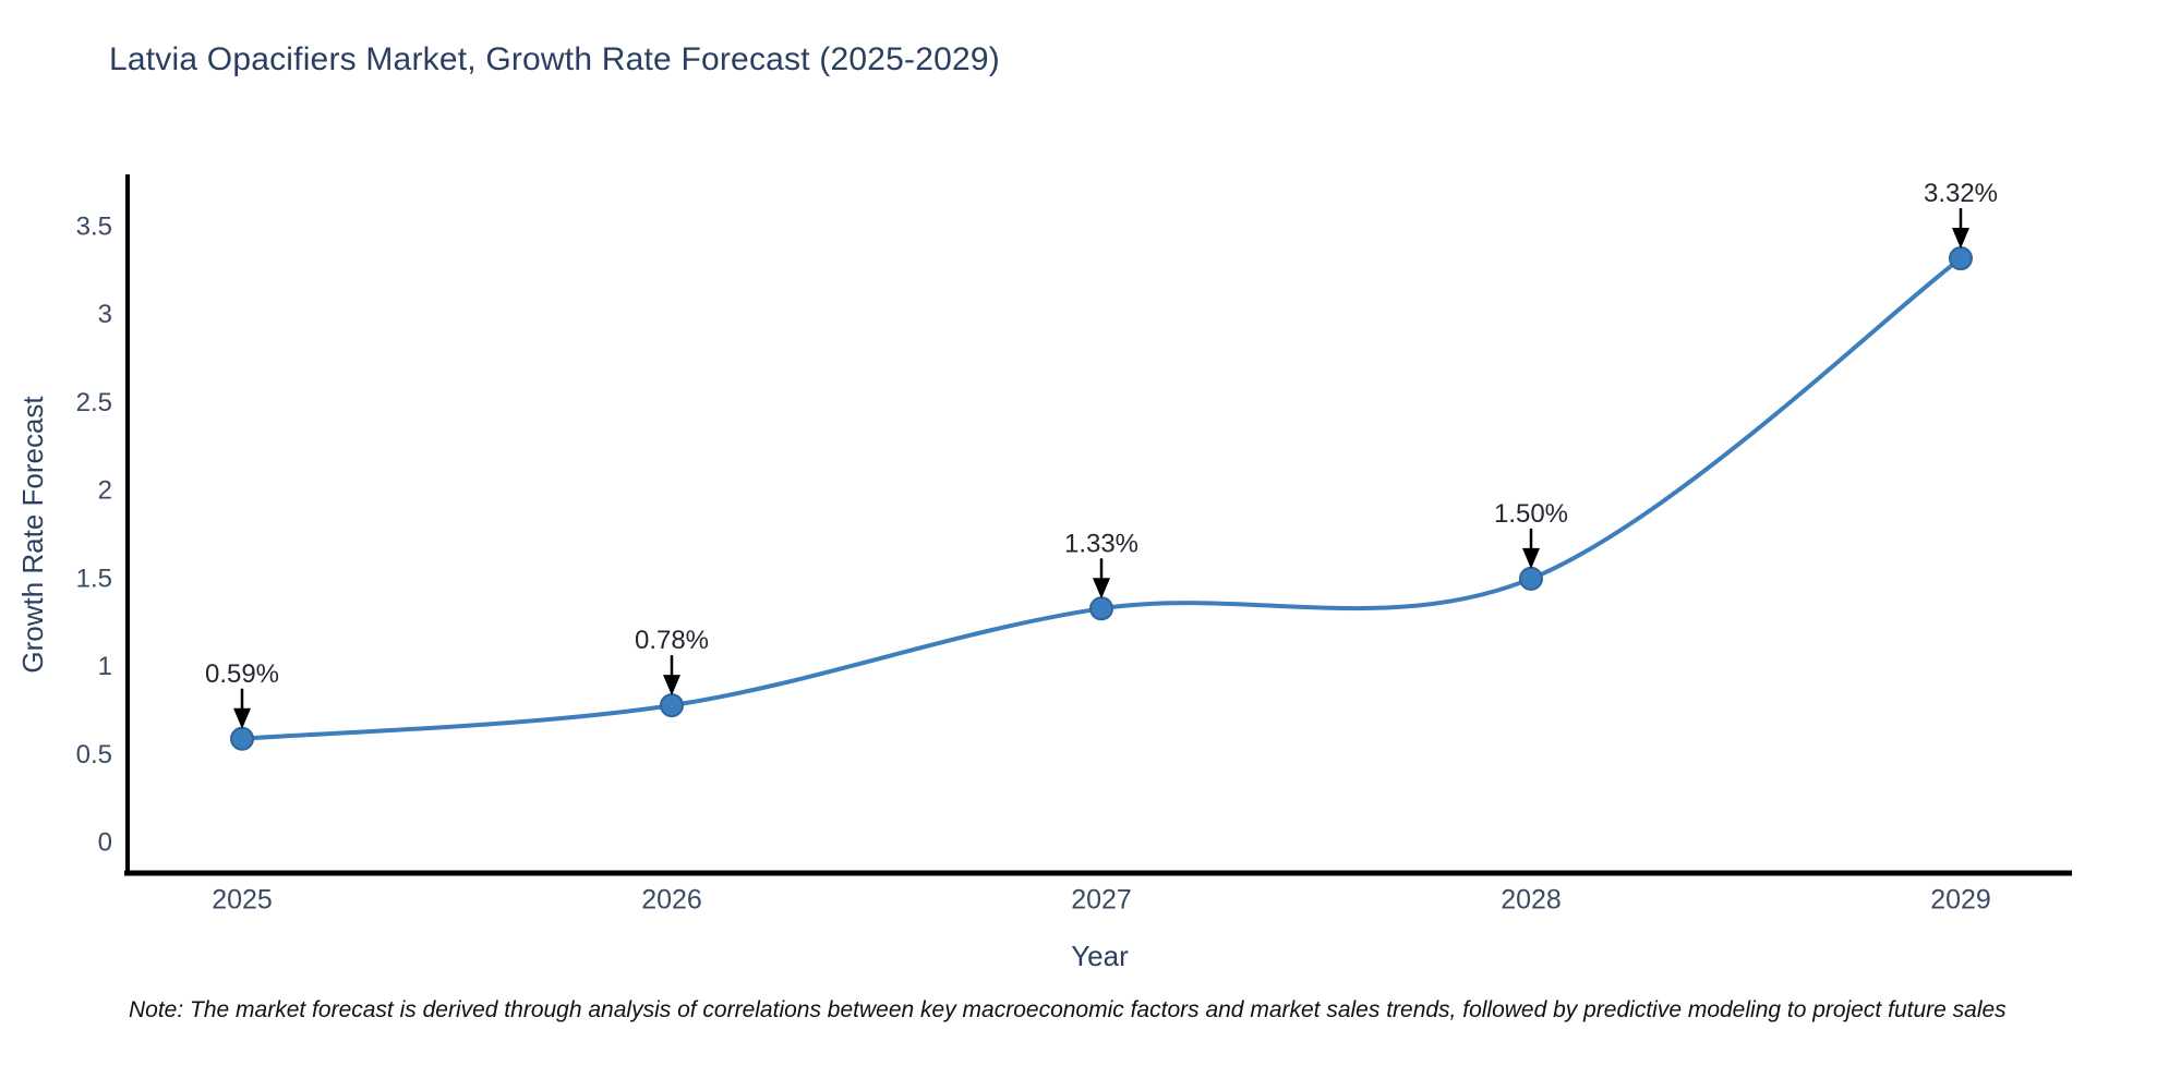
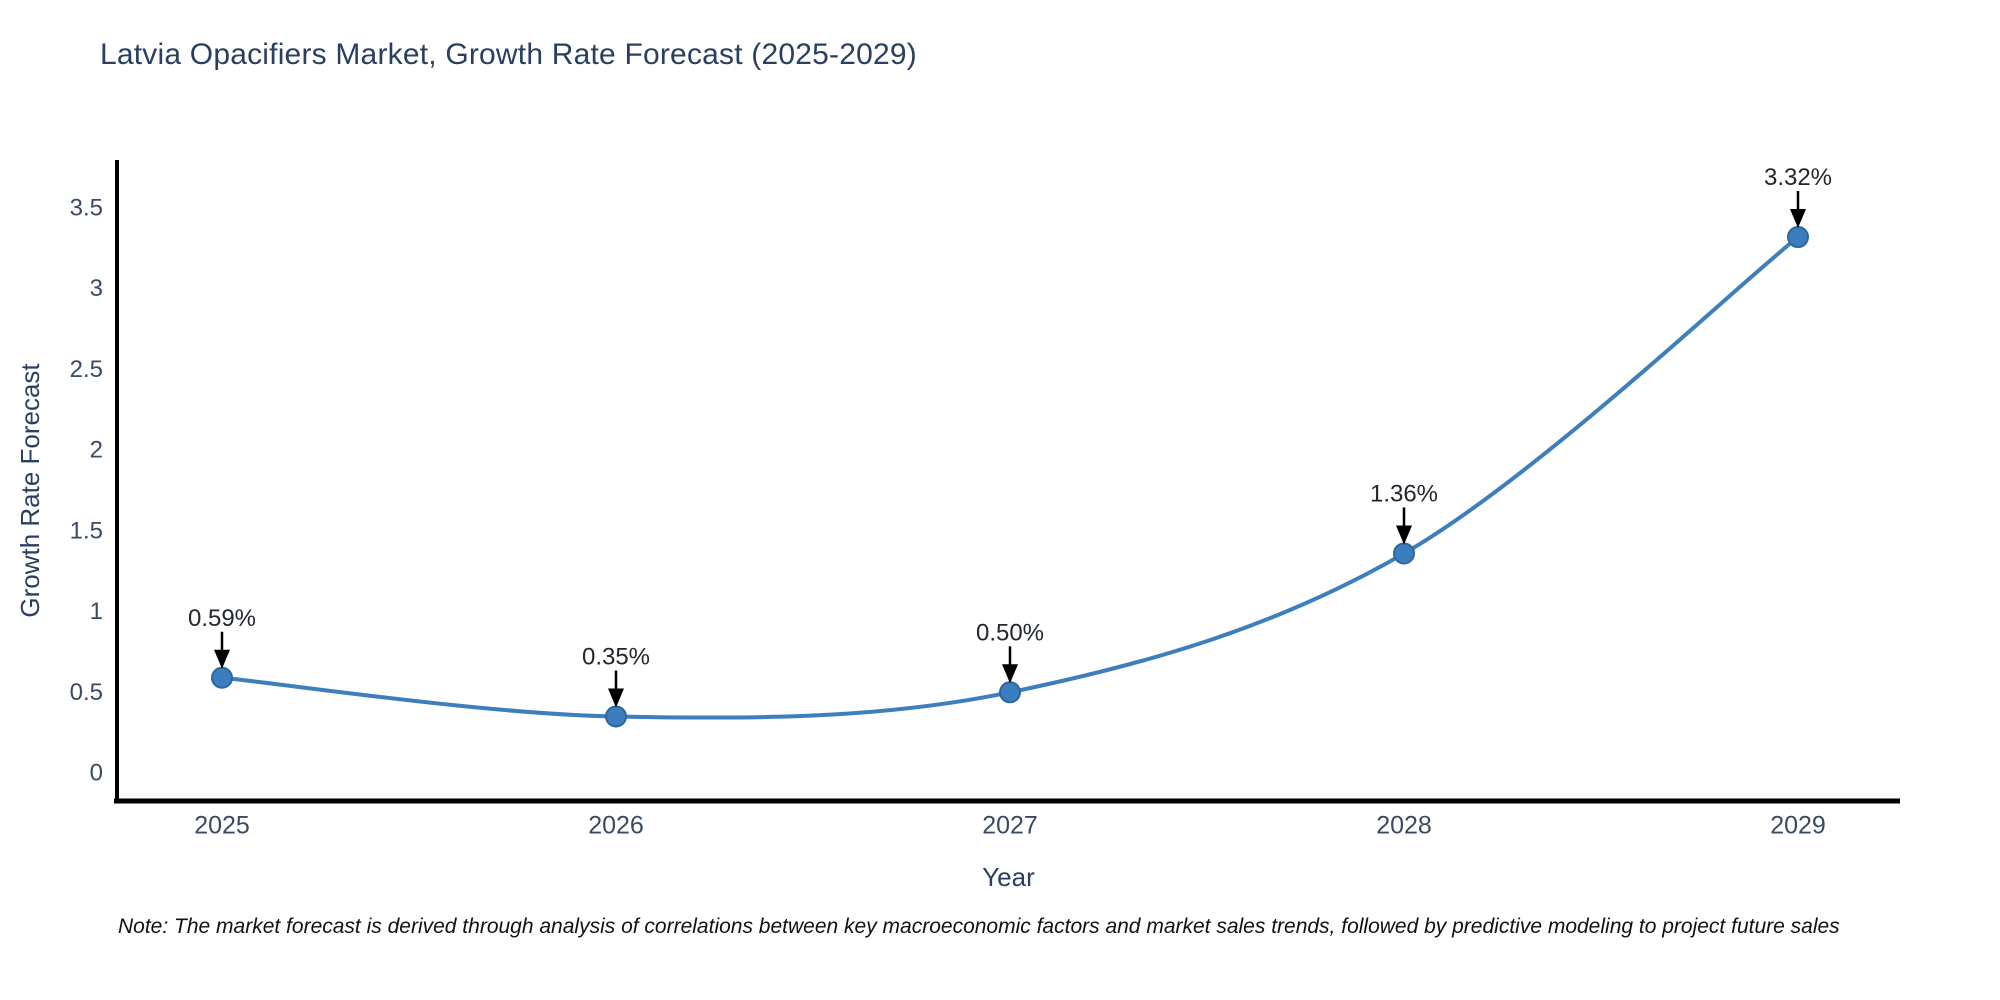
2026: 0.78% -> 0.35%
2027: 1.33% -> 0.50%
2028: 1.50% -> 1.36%
